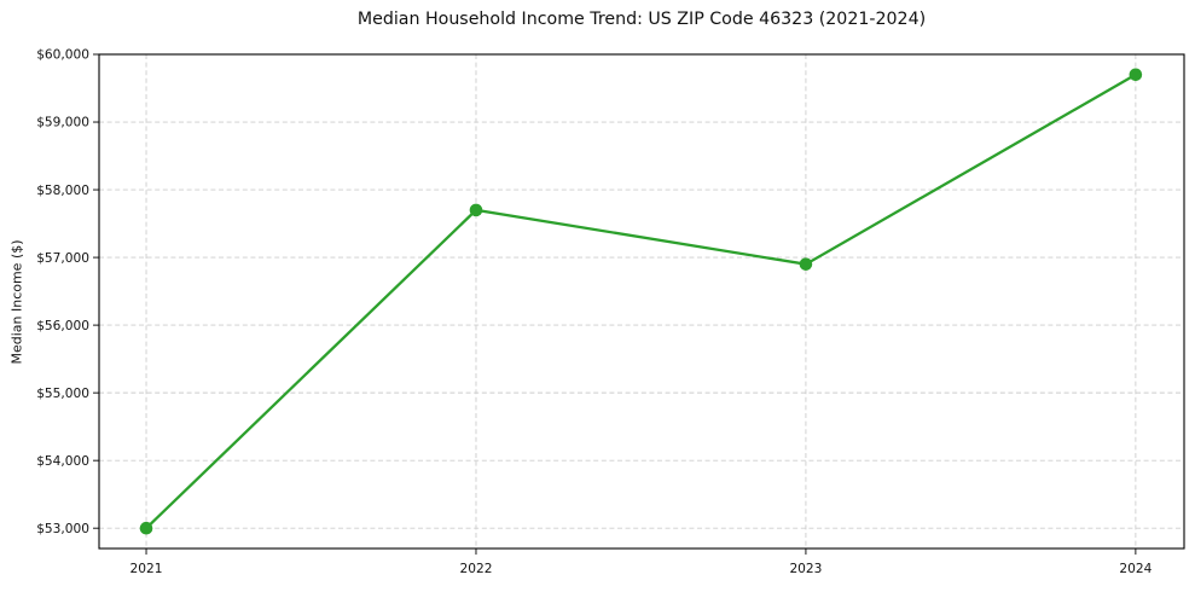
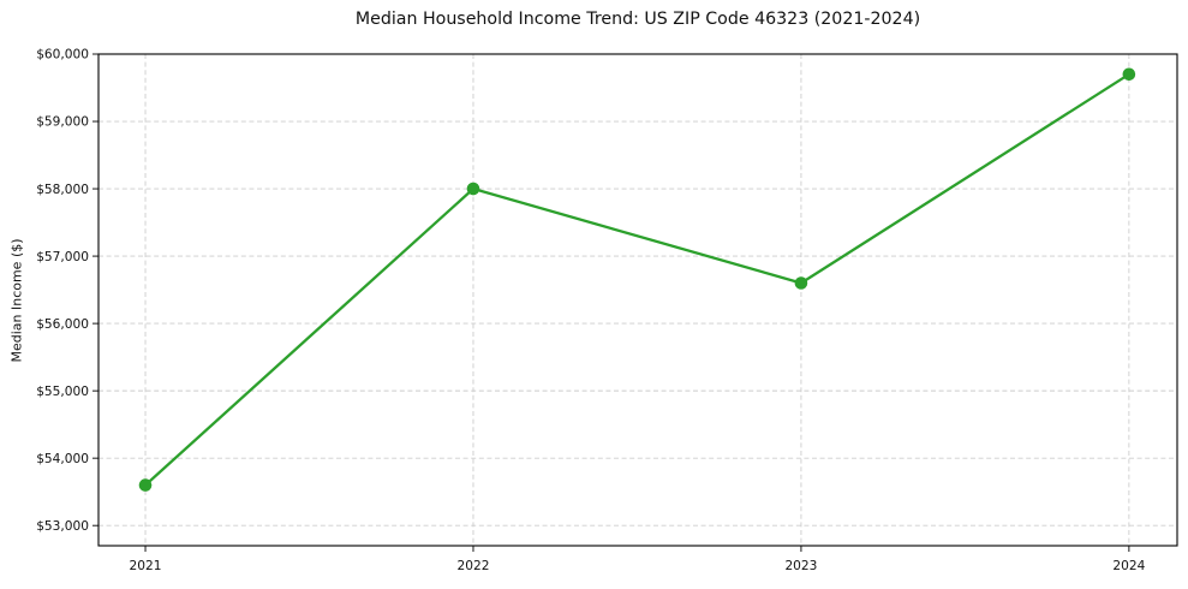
2021: $53000 -> $53600
2022: $57700 -> $58000
2023: $56900 -> $56600
